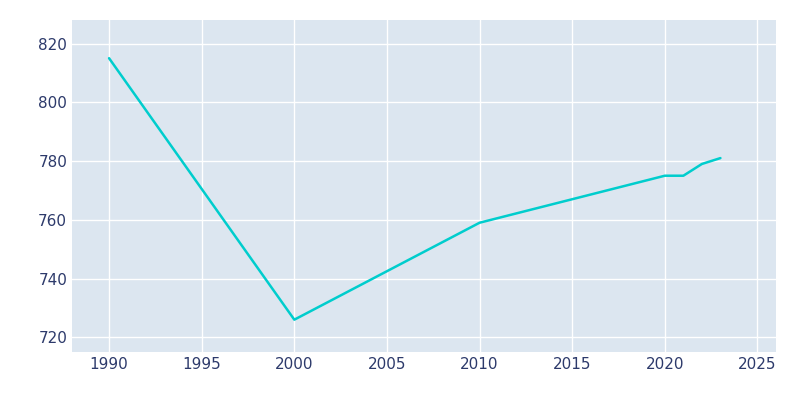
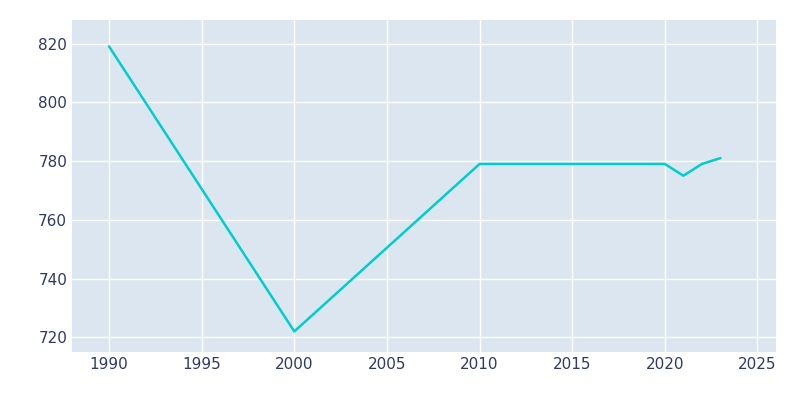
1990: 815 -> 819
2000: 726 -> 722
2010: 759 -> 779
2020: 775 -> 779
